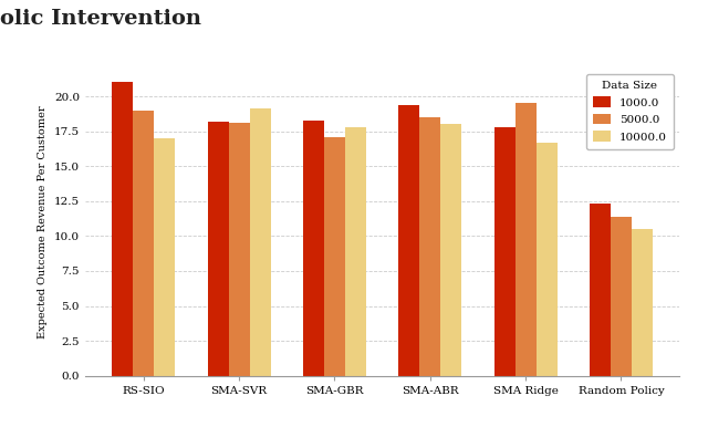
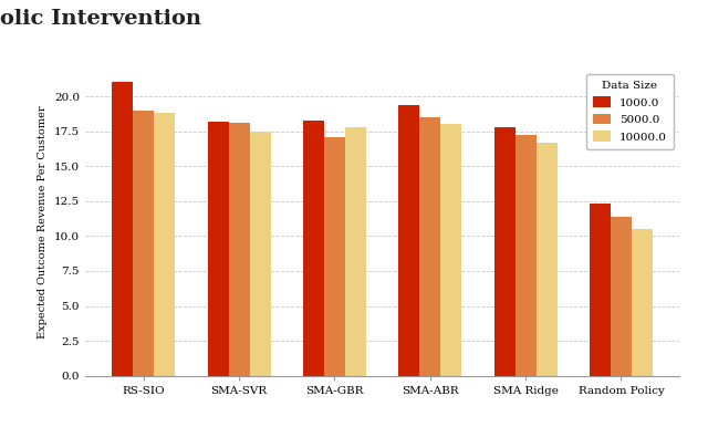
10000.0/RS-SIO: 17.0 -> 18.8
10000.0/SMA-SVR: 19.1 -> 17.5
5000.0/SMA Ridge: 19.5 -> 17.2
